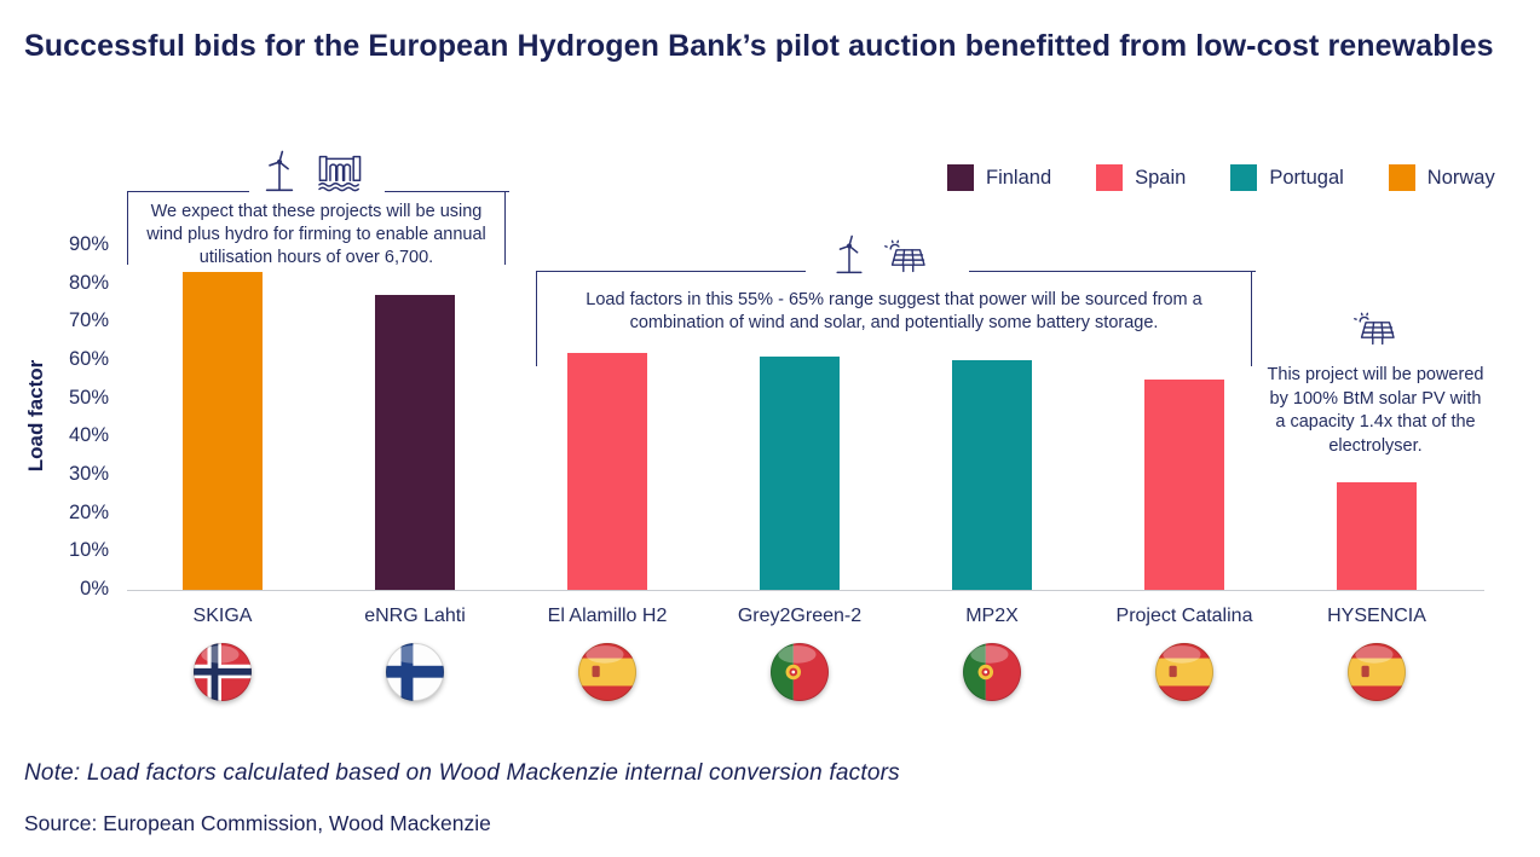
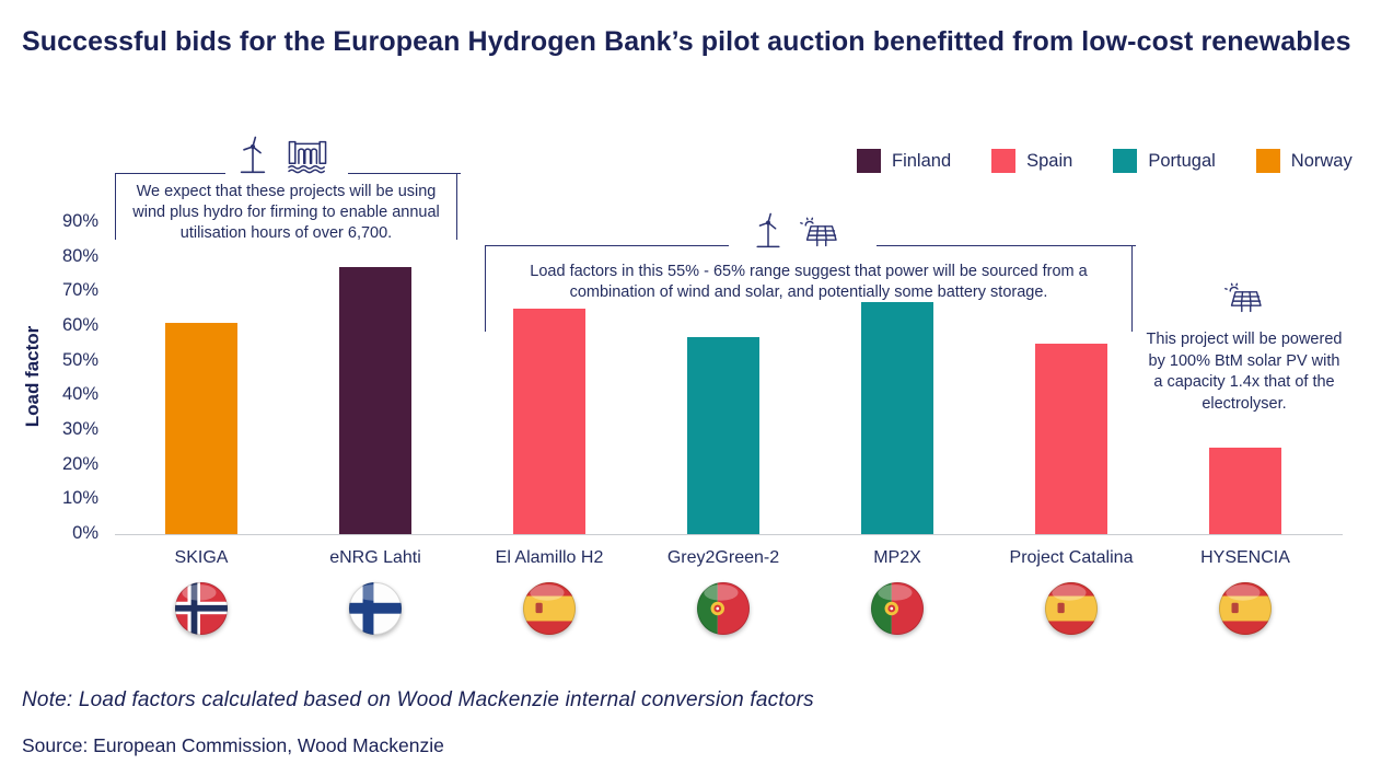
SKIGA: 83% -> 61%
El Alamillo H2: 62% -> 65%
Grey2Green-2: 61% -> 57%
MP2X: 60% -> 67%
HYSENCIA: 28% -> 25%
